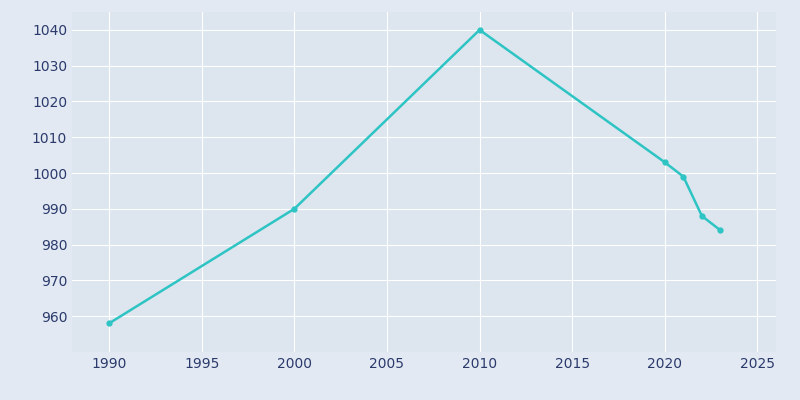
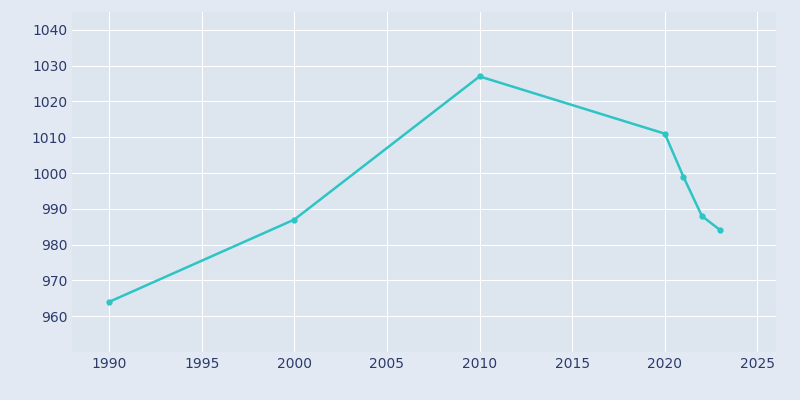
1990: 958 -> 964
2000: 990 -> 987
2010: 1040 -> 1027
2020: 1003 -> 1011
